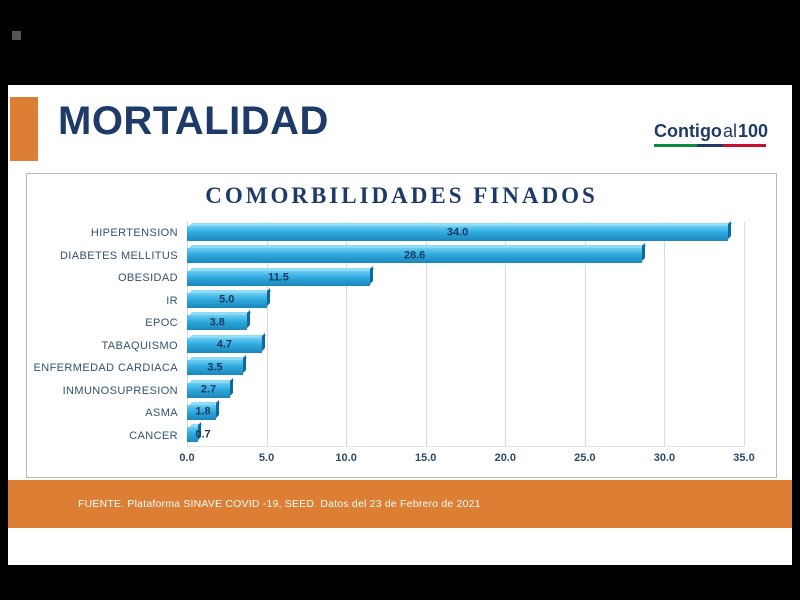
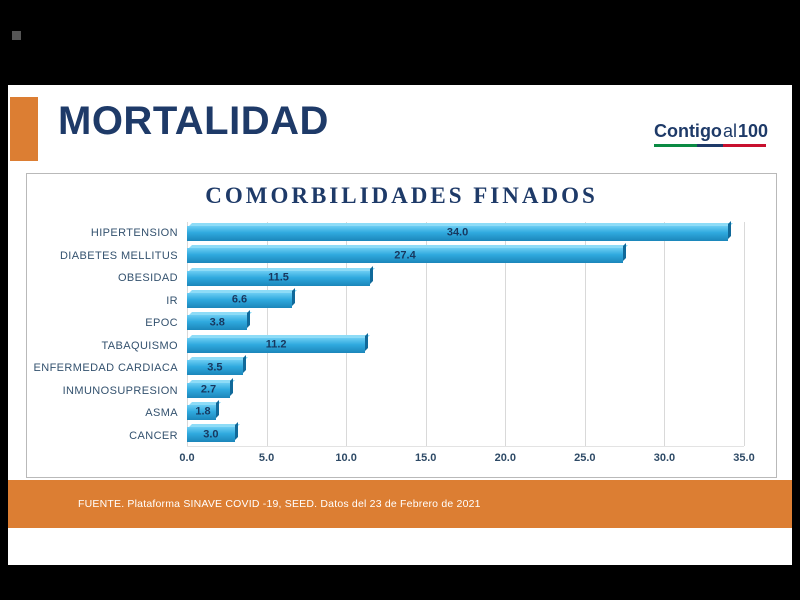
DIABETES MELLITUS: 28.6 -> 27.4
IR: 5.0 -> 6.6
TABAQUISMO: 4.7 -> 11.2
CANCER: 0.7 -> 3.0
